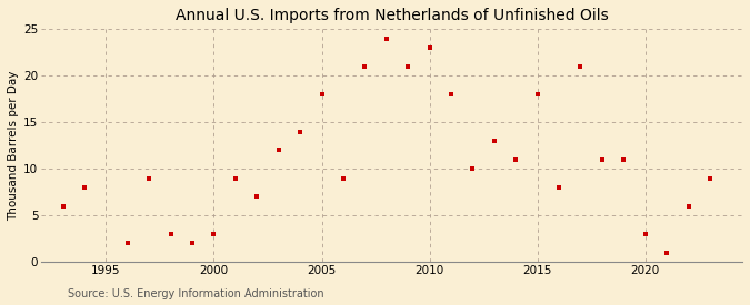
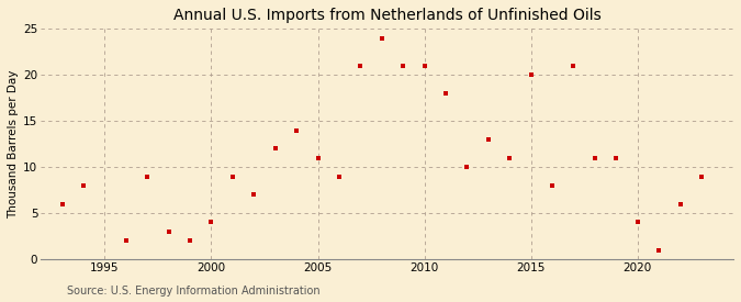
2000: 3 -> 4
2005: 18 -> 11
2010: 23 -> 21
2015: 18 -> 20
2020: 3 -> 4
